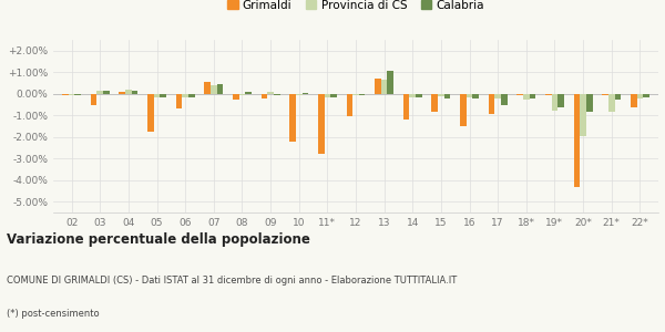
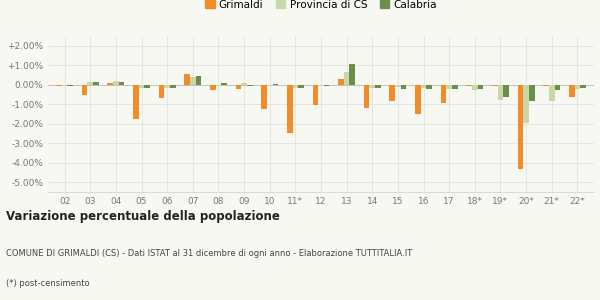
Grimaldi/10: -2.2% -> -1.2%
Grimaldi/11*: -2.8% -> -2.5%
Grimaldi/13: 0.7% -> 0.3%
Calabria/17: -0.5% -> -0.2%
